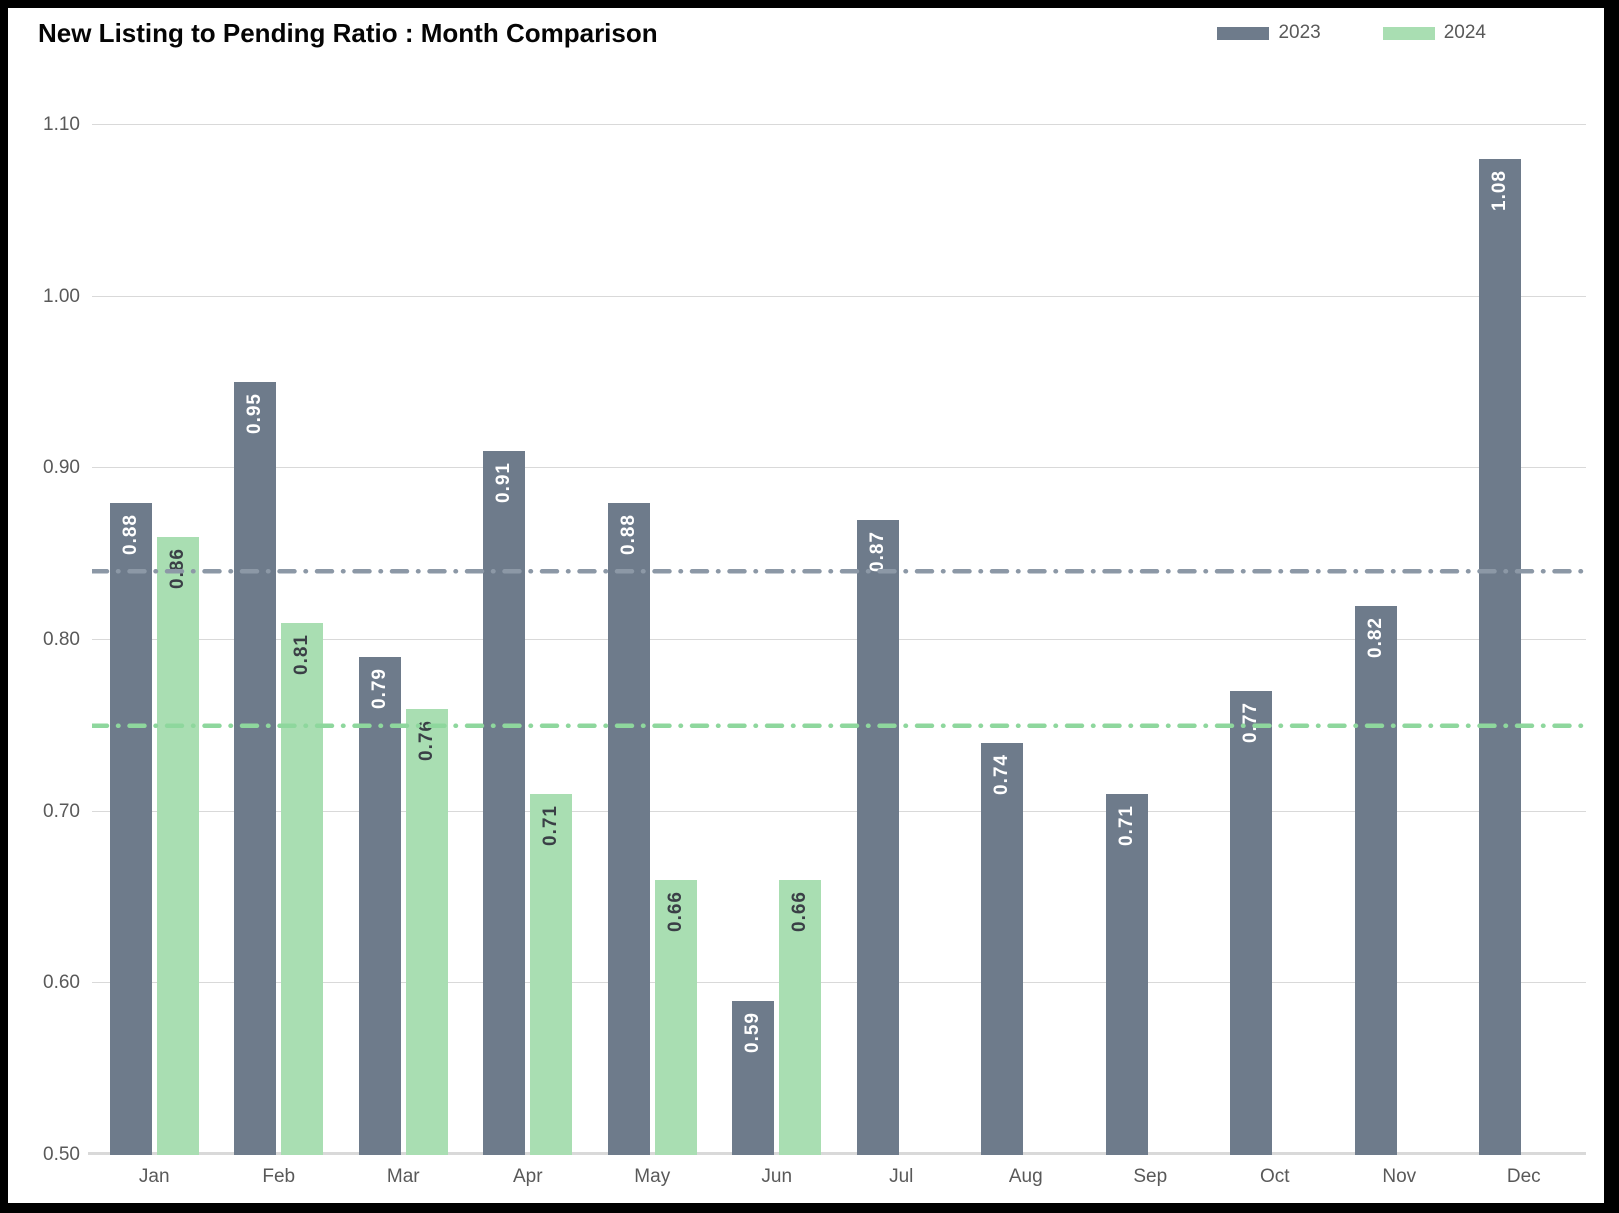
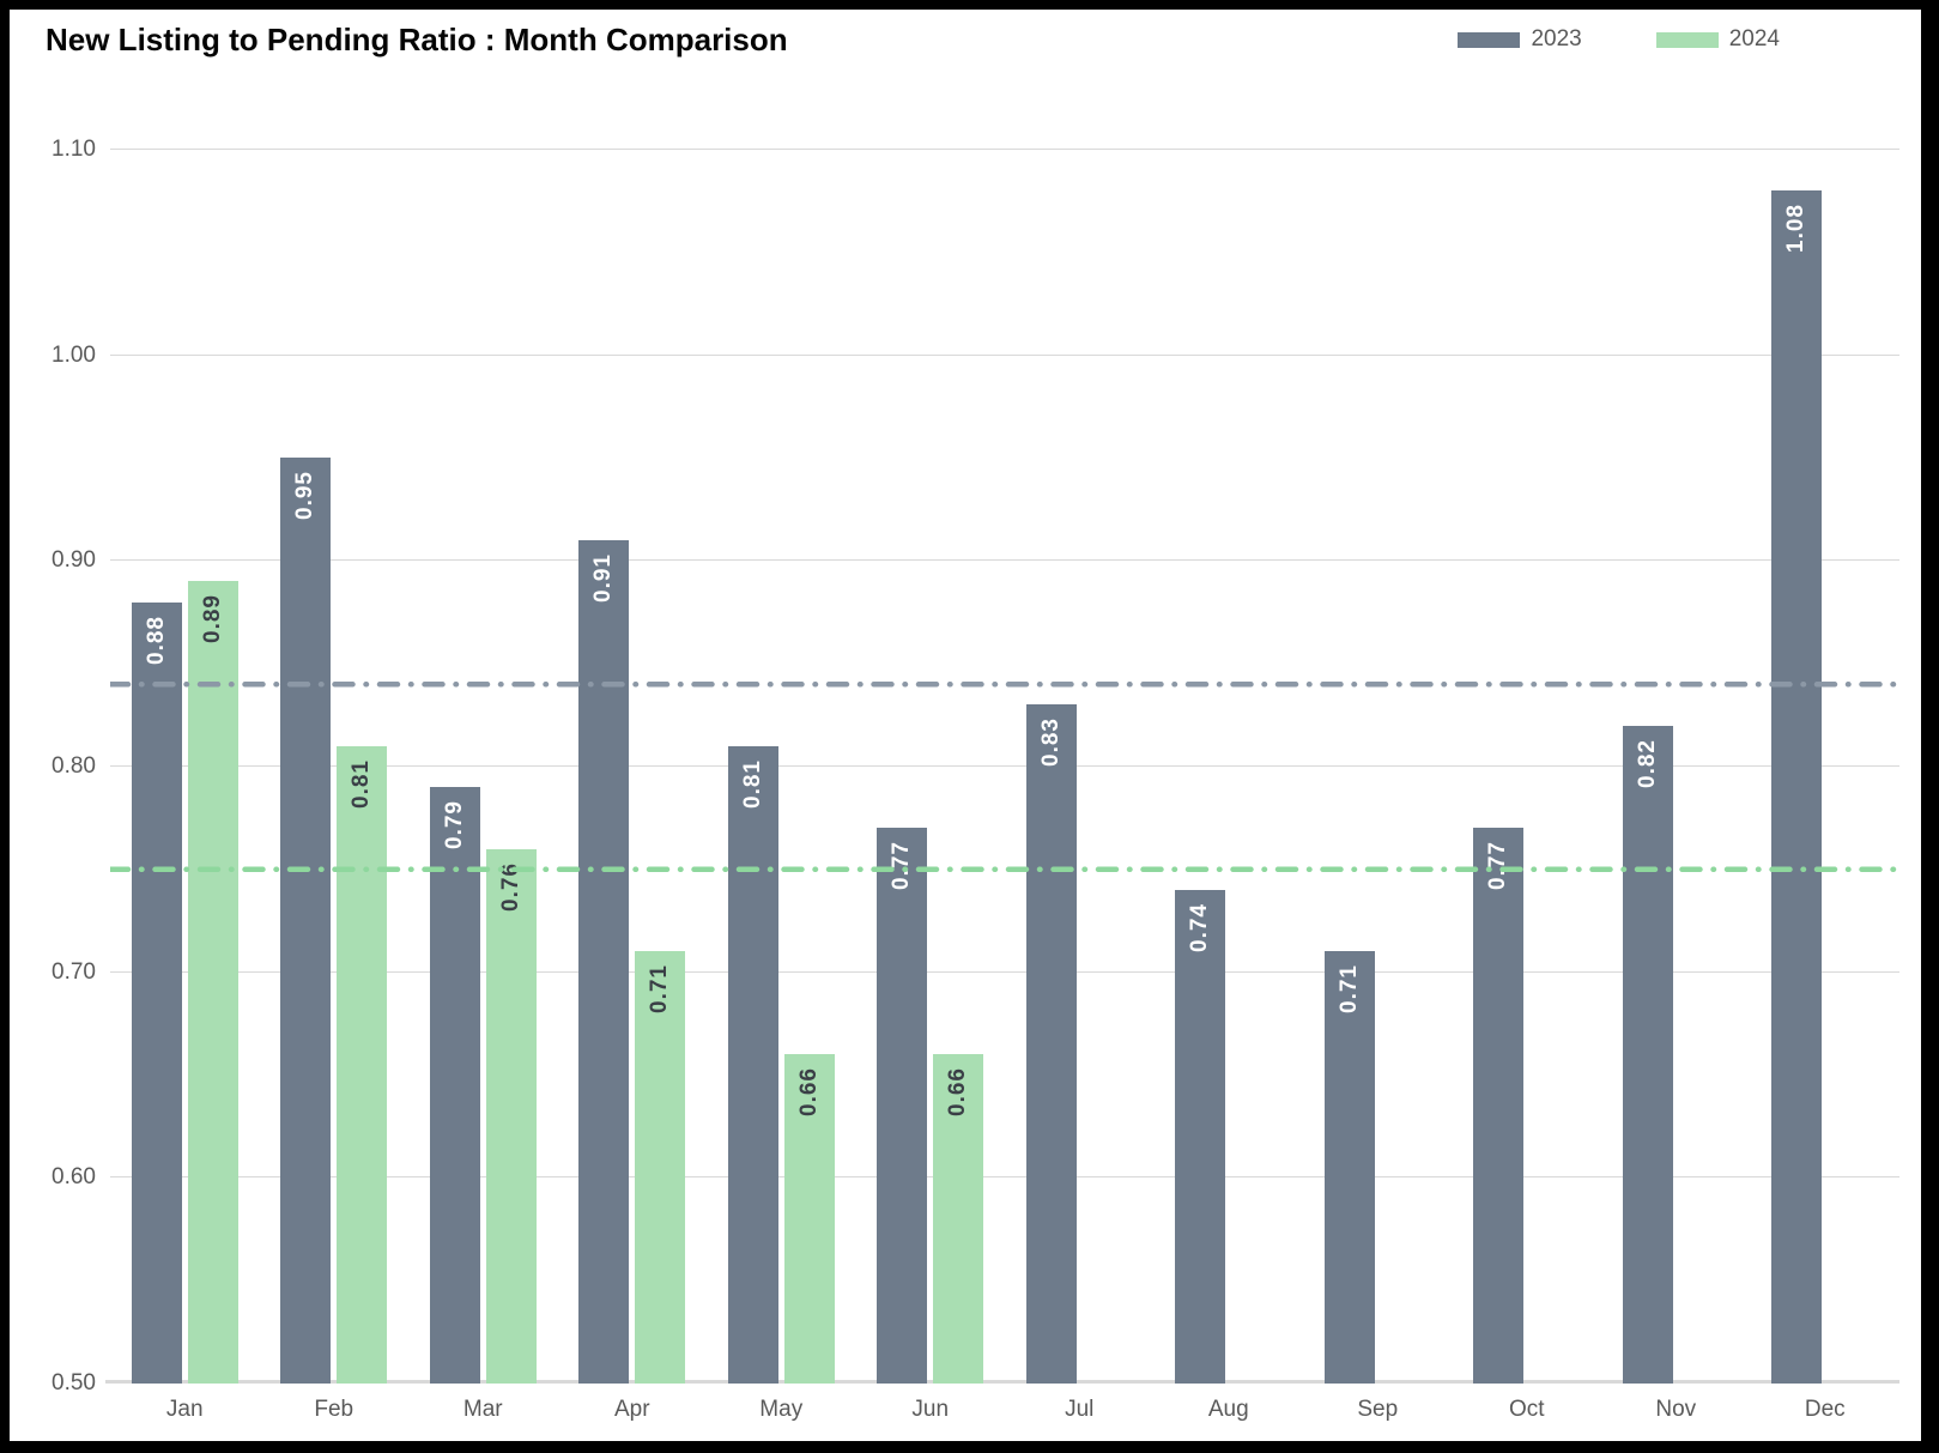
2024/Jan: 0.86 -> 0.89
2023/May: 0.88 -> 0.81
2023/Jun: 0.59 -> 0.77
2023/Jul: 0.87 -> 0.83
